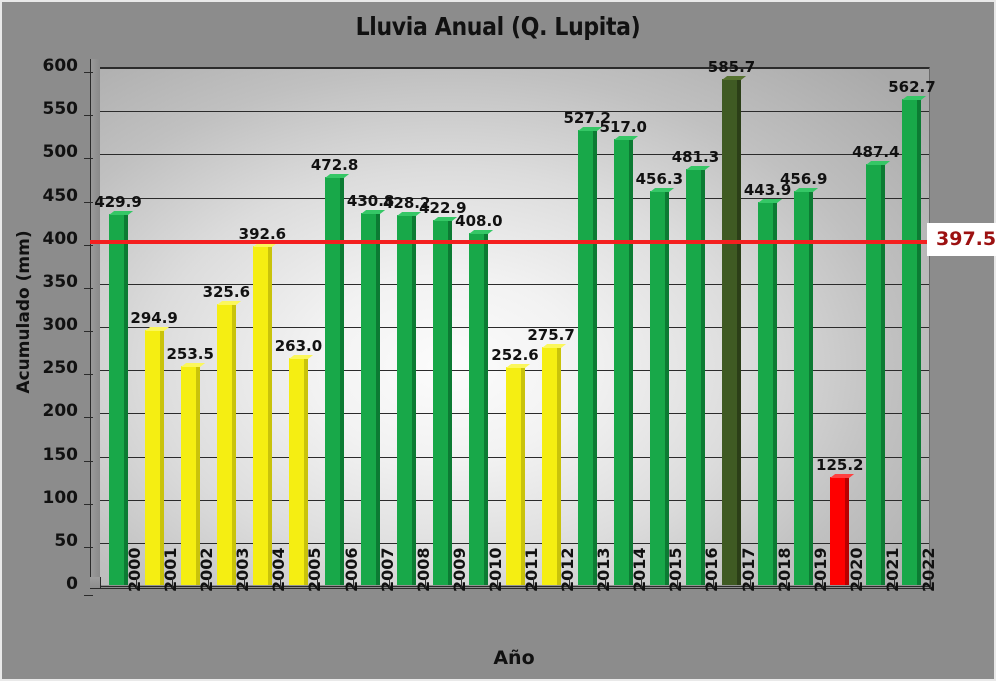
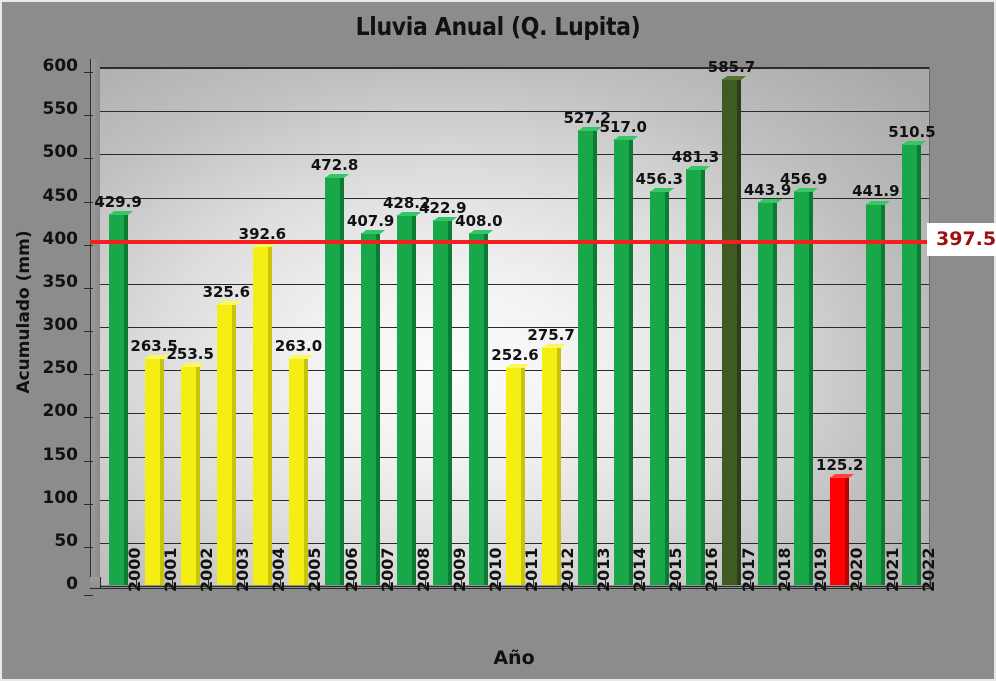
2001: 294.9 -> 263.5
2007: 430.8 -> 407.9
2021: 487.4 -> 441.9
2022: 562.7 -> 510.5
